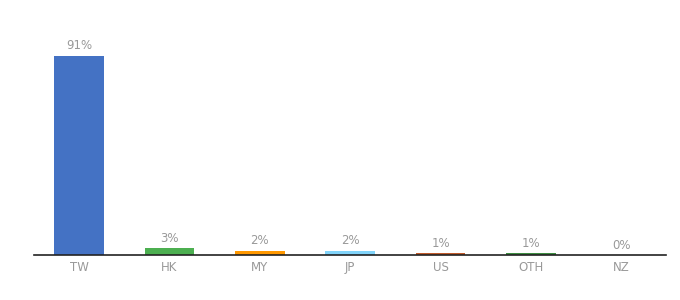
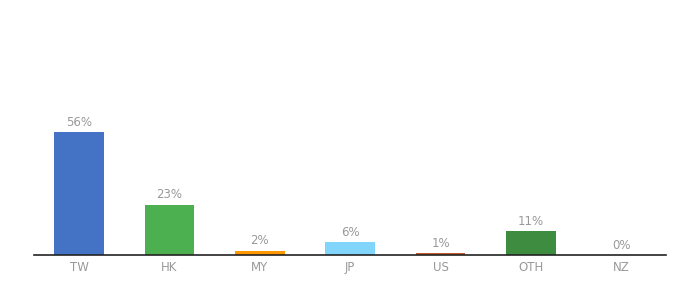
TW: 91% -> 56%
HK: 3% -> 23%
JP: 2% -> 6%
OTH: 1% -> 11%
